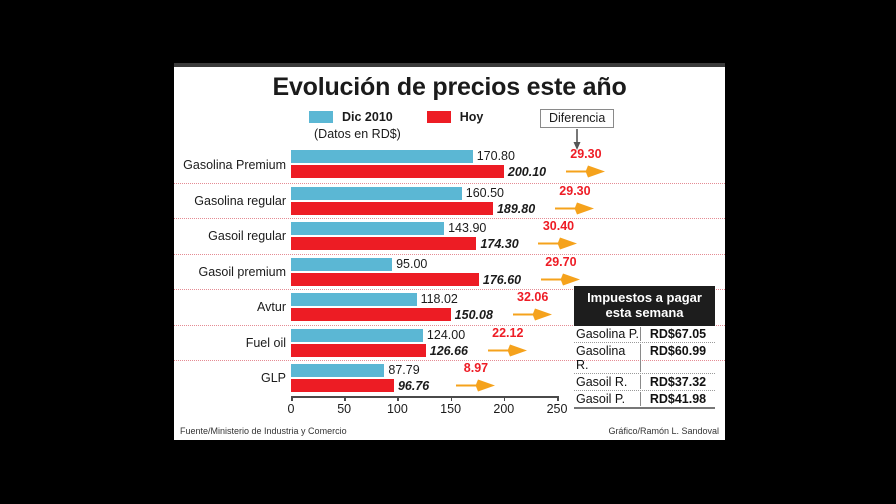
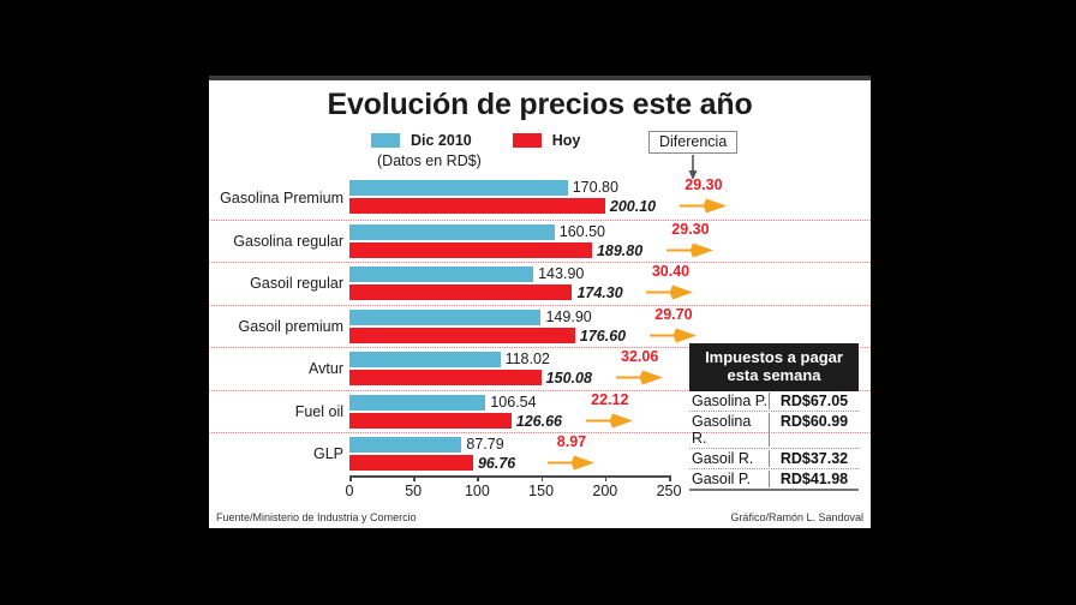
Dic 2010/Gasoil premium: 95.00 -> 149.90
Dic 2010/Fuel oil: 124.00 -> 106.54
